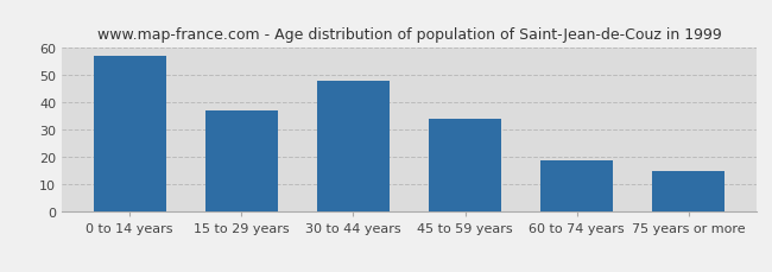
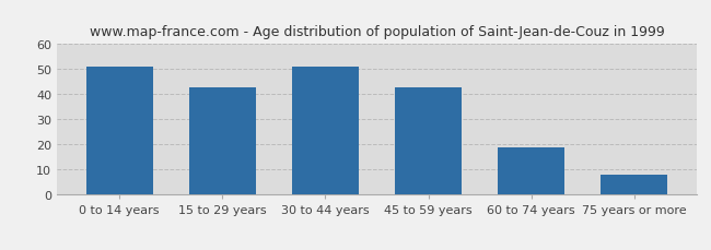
0 to 14 years: 57 -> 51
15 to 29 years: 37 -> 43
30 to 44 years: 48 -> 51
45 to 59 years: 34 -> 43
75 years or more: 15 -> 8
